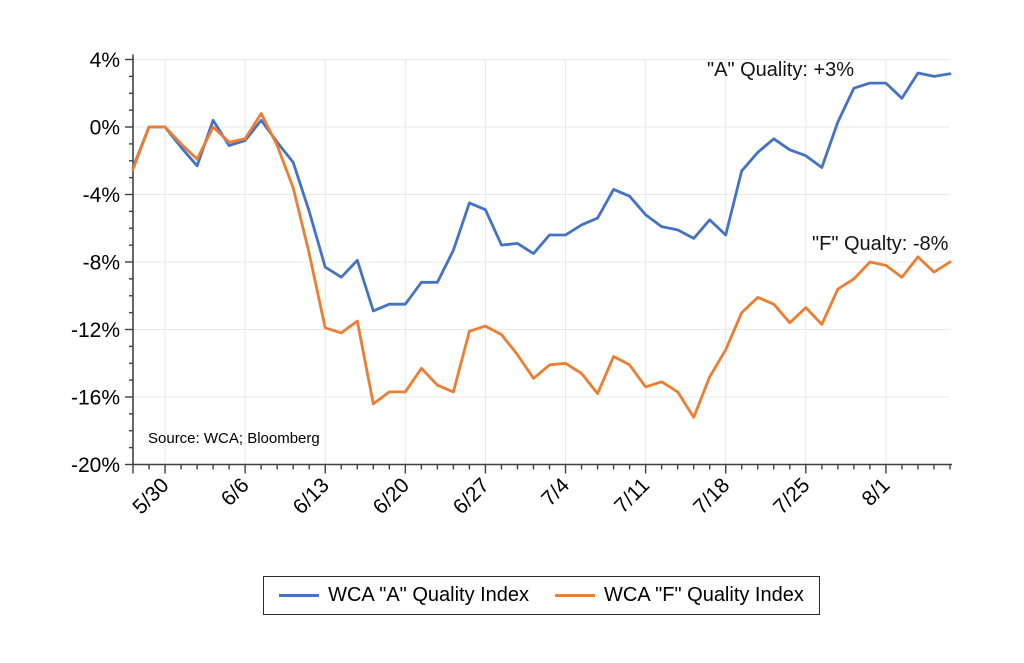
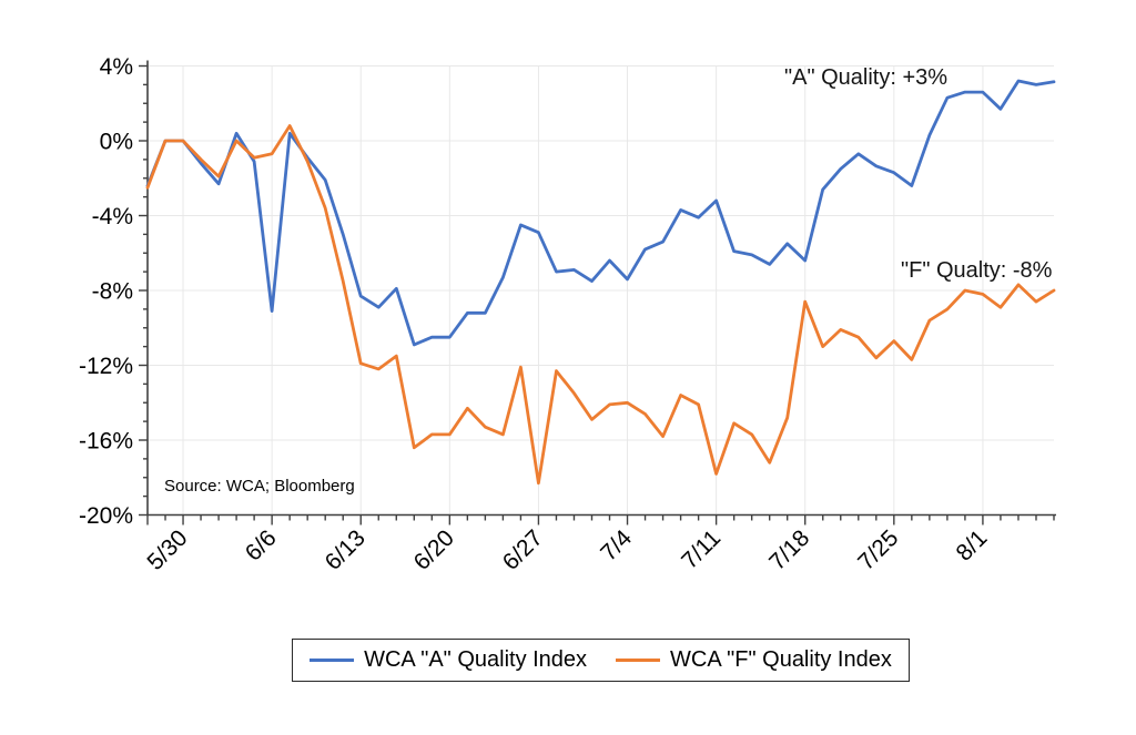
WCA "A" Quality Index/6/6: -0.8% -> -9.1%
WCA "F" Quality Index/6/27: -11.8% -> -18.3%
WCA "A" Quality Index/7/4: -6.4% -> -7.4%
WCA "A" Quality Index/7/11: -5.2% -> -3.2%
WCA "F" Quality Index/7/11: -15.4% -> -17.8%
WCA "F" Quality Index/7/18: -13.2% -> -8.6%
